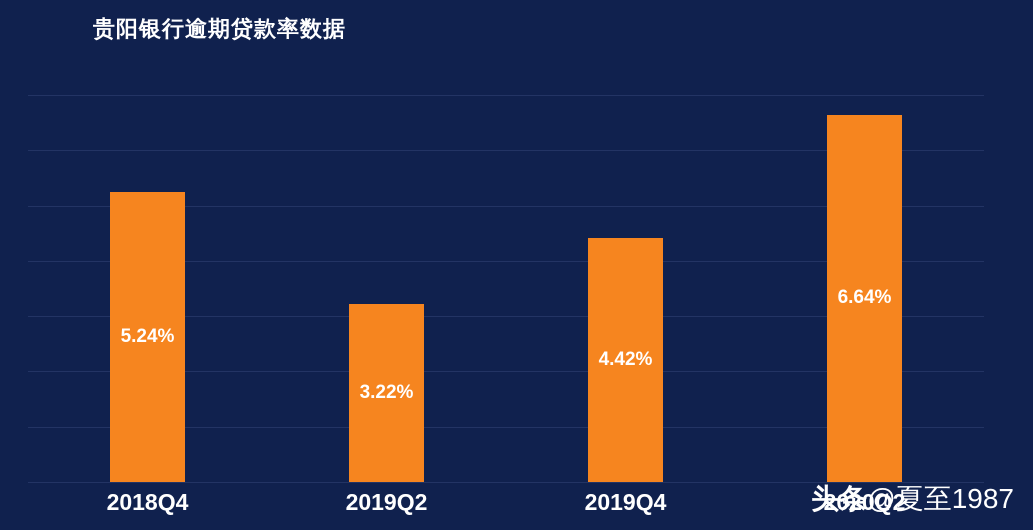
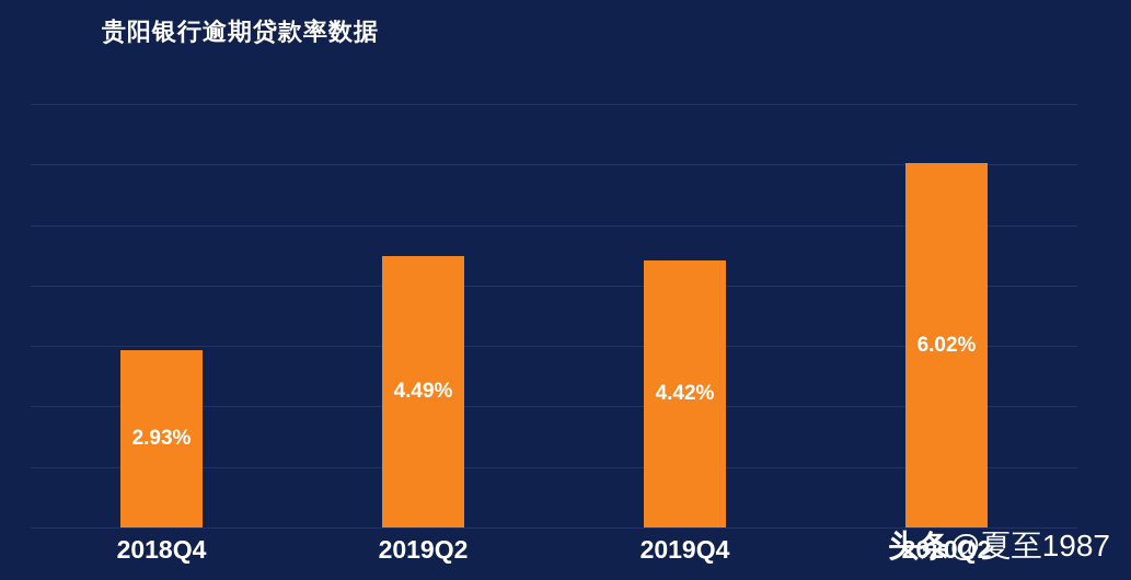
2018Q4: 5.24% -> 2.93%
2019Q2: 3.22% -> 4.49%
2020Q2: 6.64% -> 6.02%
